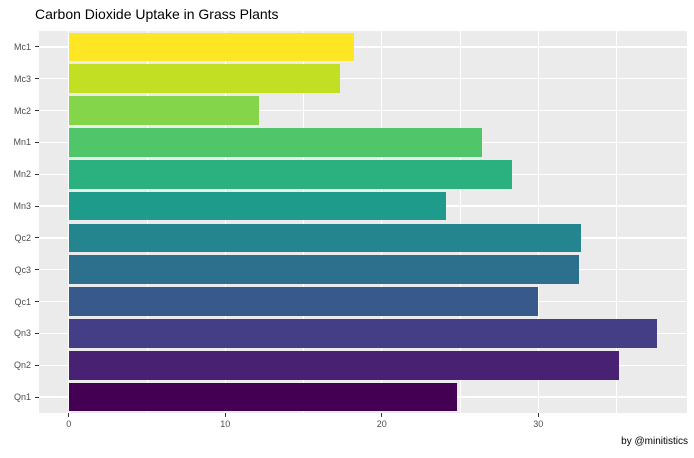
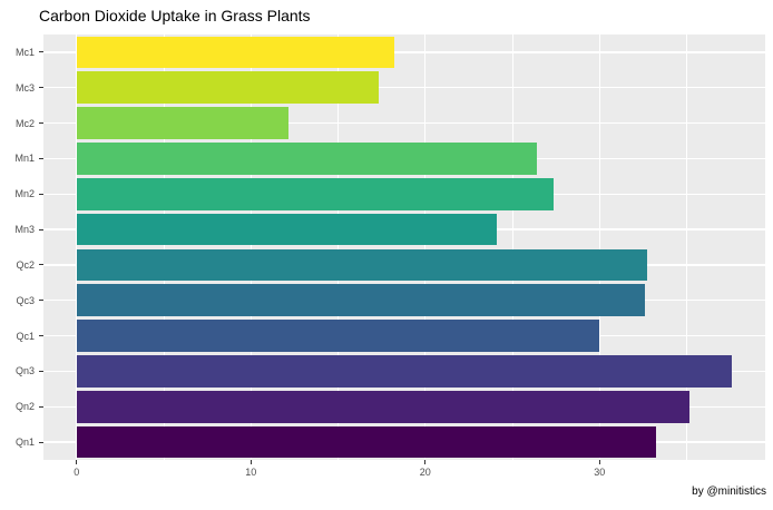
Mn2: 28.3 -> 27.3
Qn1: 24.8 -> 33.2
